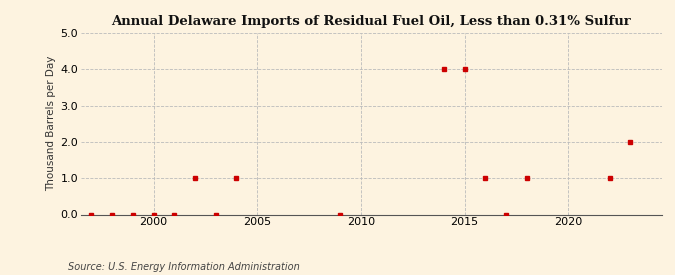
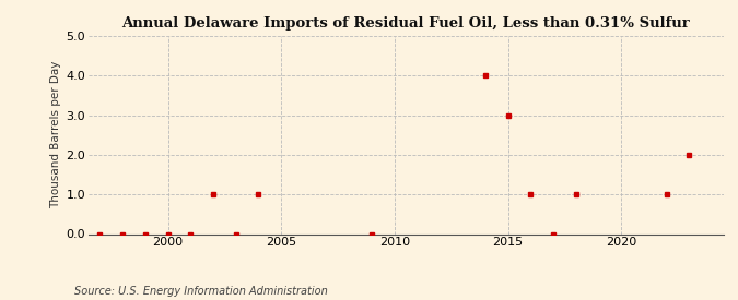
2015: 4 -> 3
